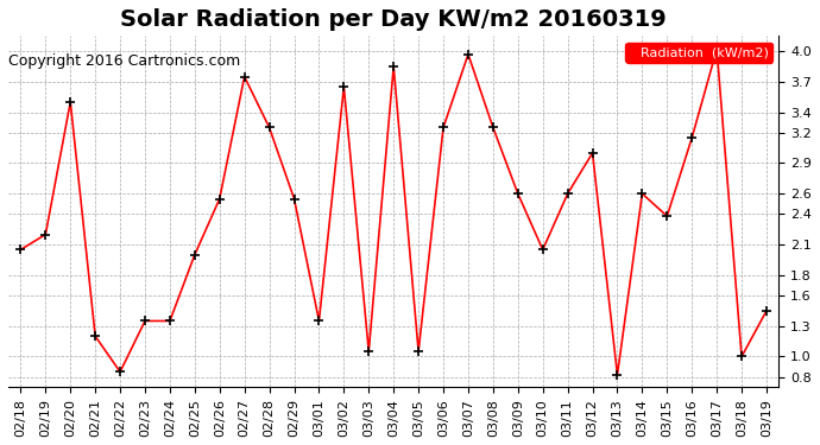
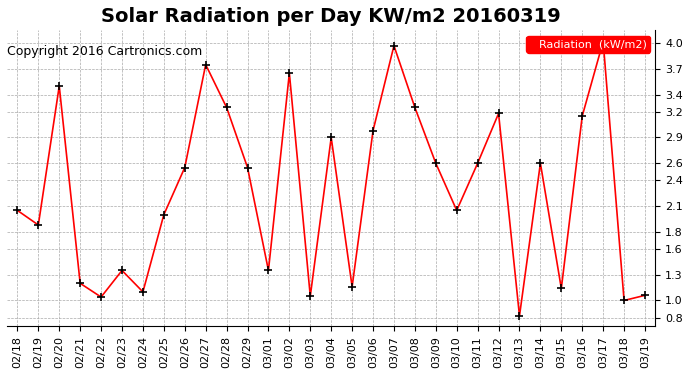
02/19: 2.20 -> 1.88
02/22: 0.85 -> 1.04
02/24: 1.35 -> 1.10
03/04: 3.85 -> 2.90
03/05: 1.05 -> 1.16
03/06: 3.25 -> 2.98
03/12: 3.00 -> 3.18
03/15: 2.38 -> 1.14
03/19: 1.45 -> 1.06
